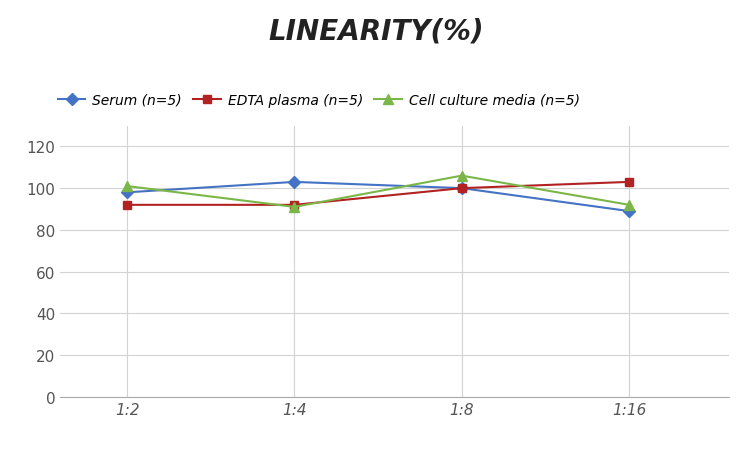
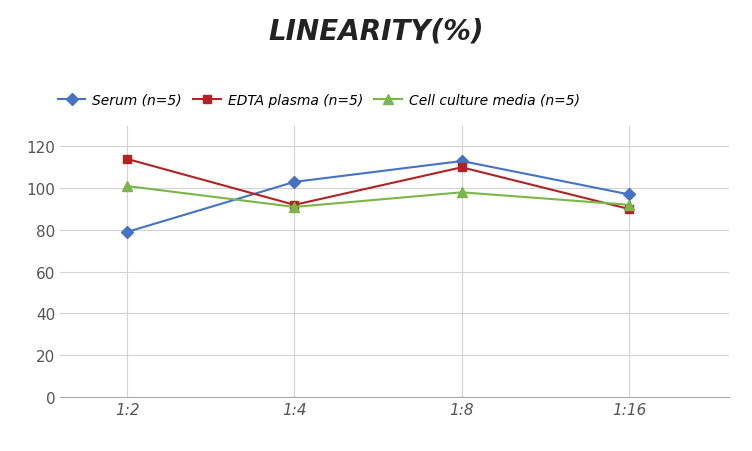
Serum (n=5)/1:2: 98 -> 79
EDTA plasma (n=5)/1:2: 92 -> 114
Serum (n=5)/1:8: 100 -> 113
EDTA plasma (n=5)/1:8: 100 -> 110
Cell culture media (n=5)/1:8: 106 -> 98
Serum (n=5)/1:16: 89 -> 97
EDTA plasma (n=5)/1:16: 103 -> 90
